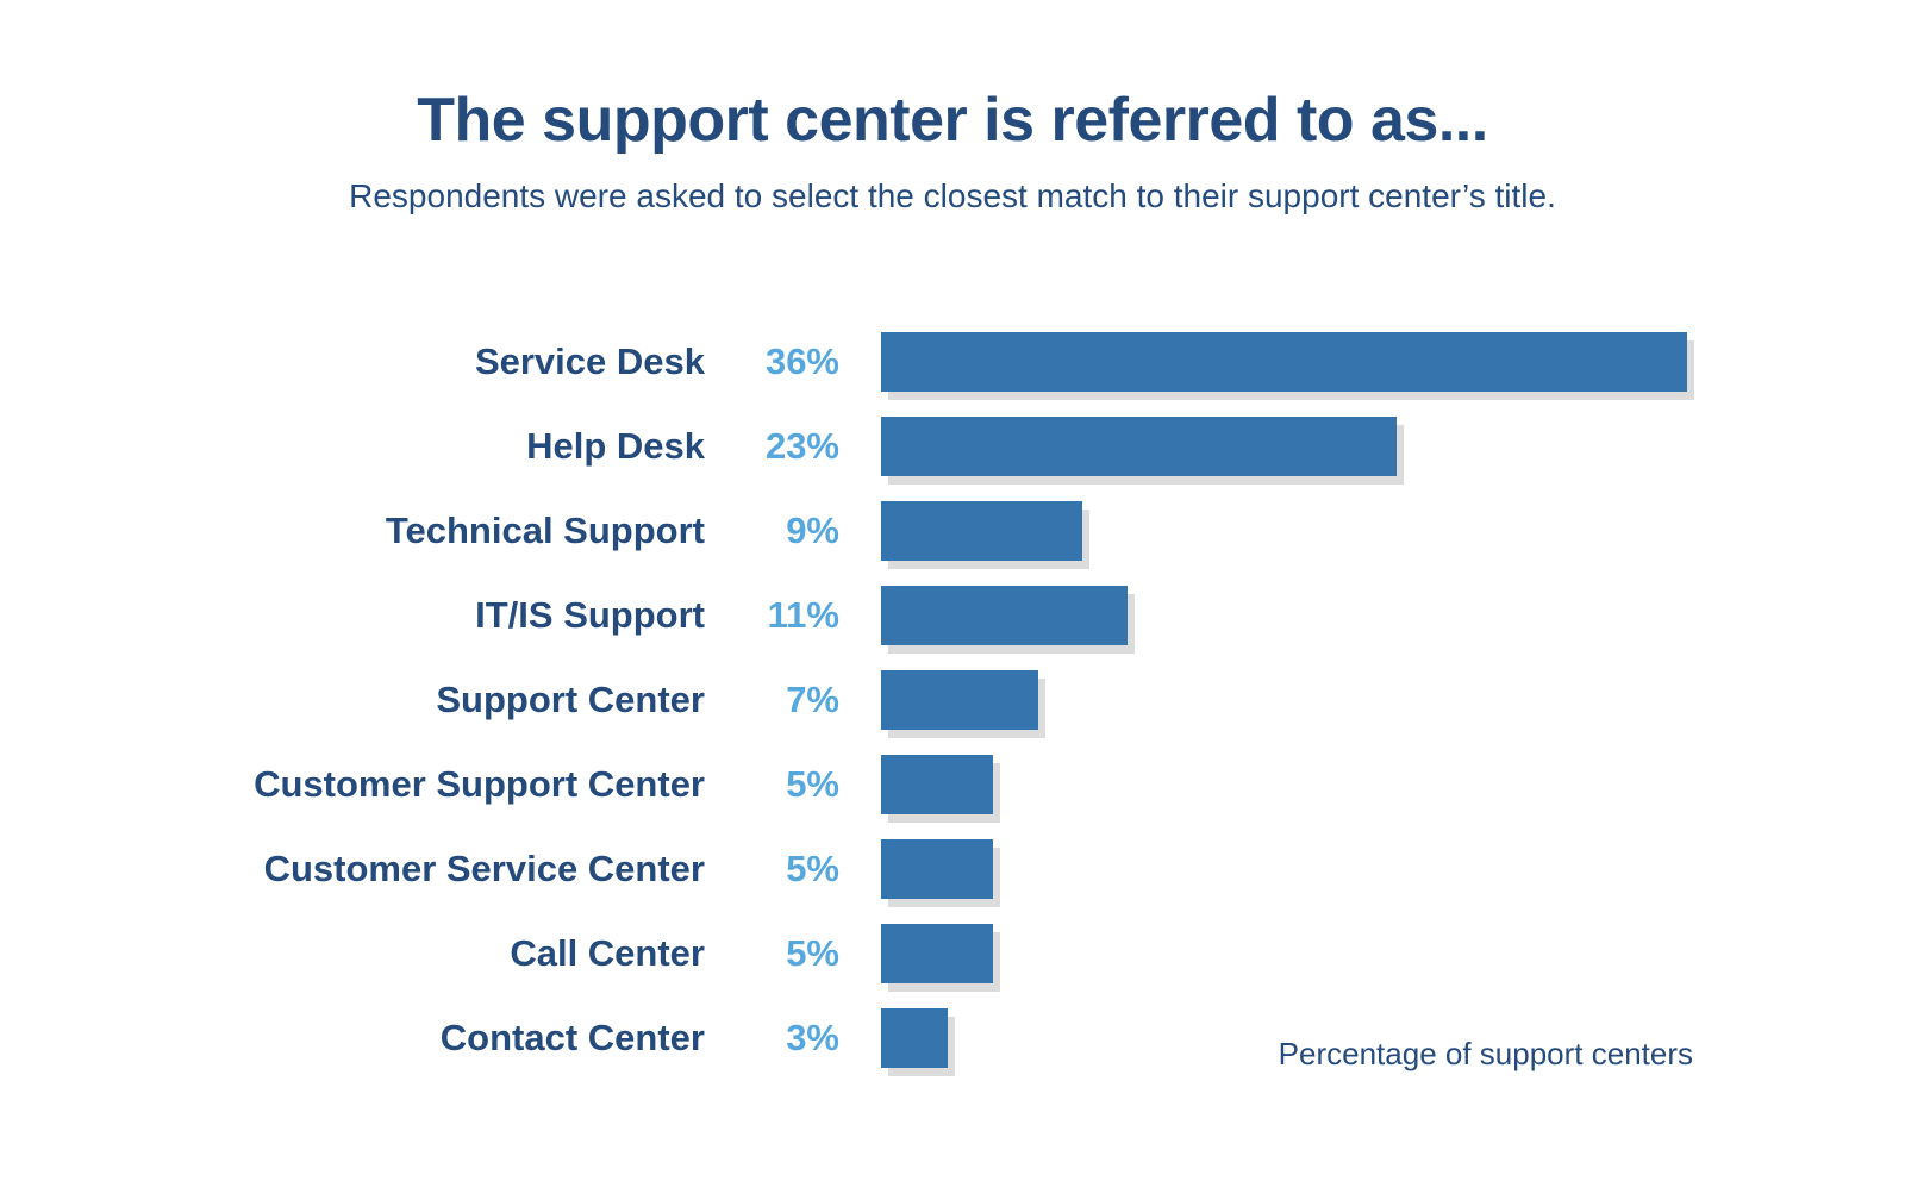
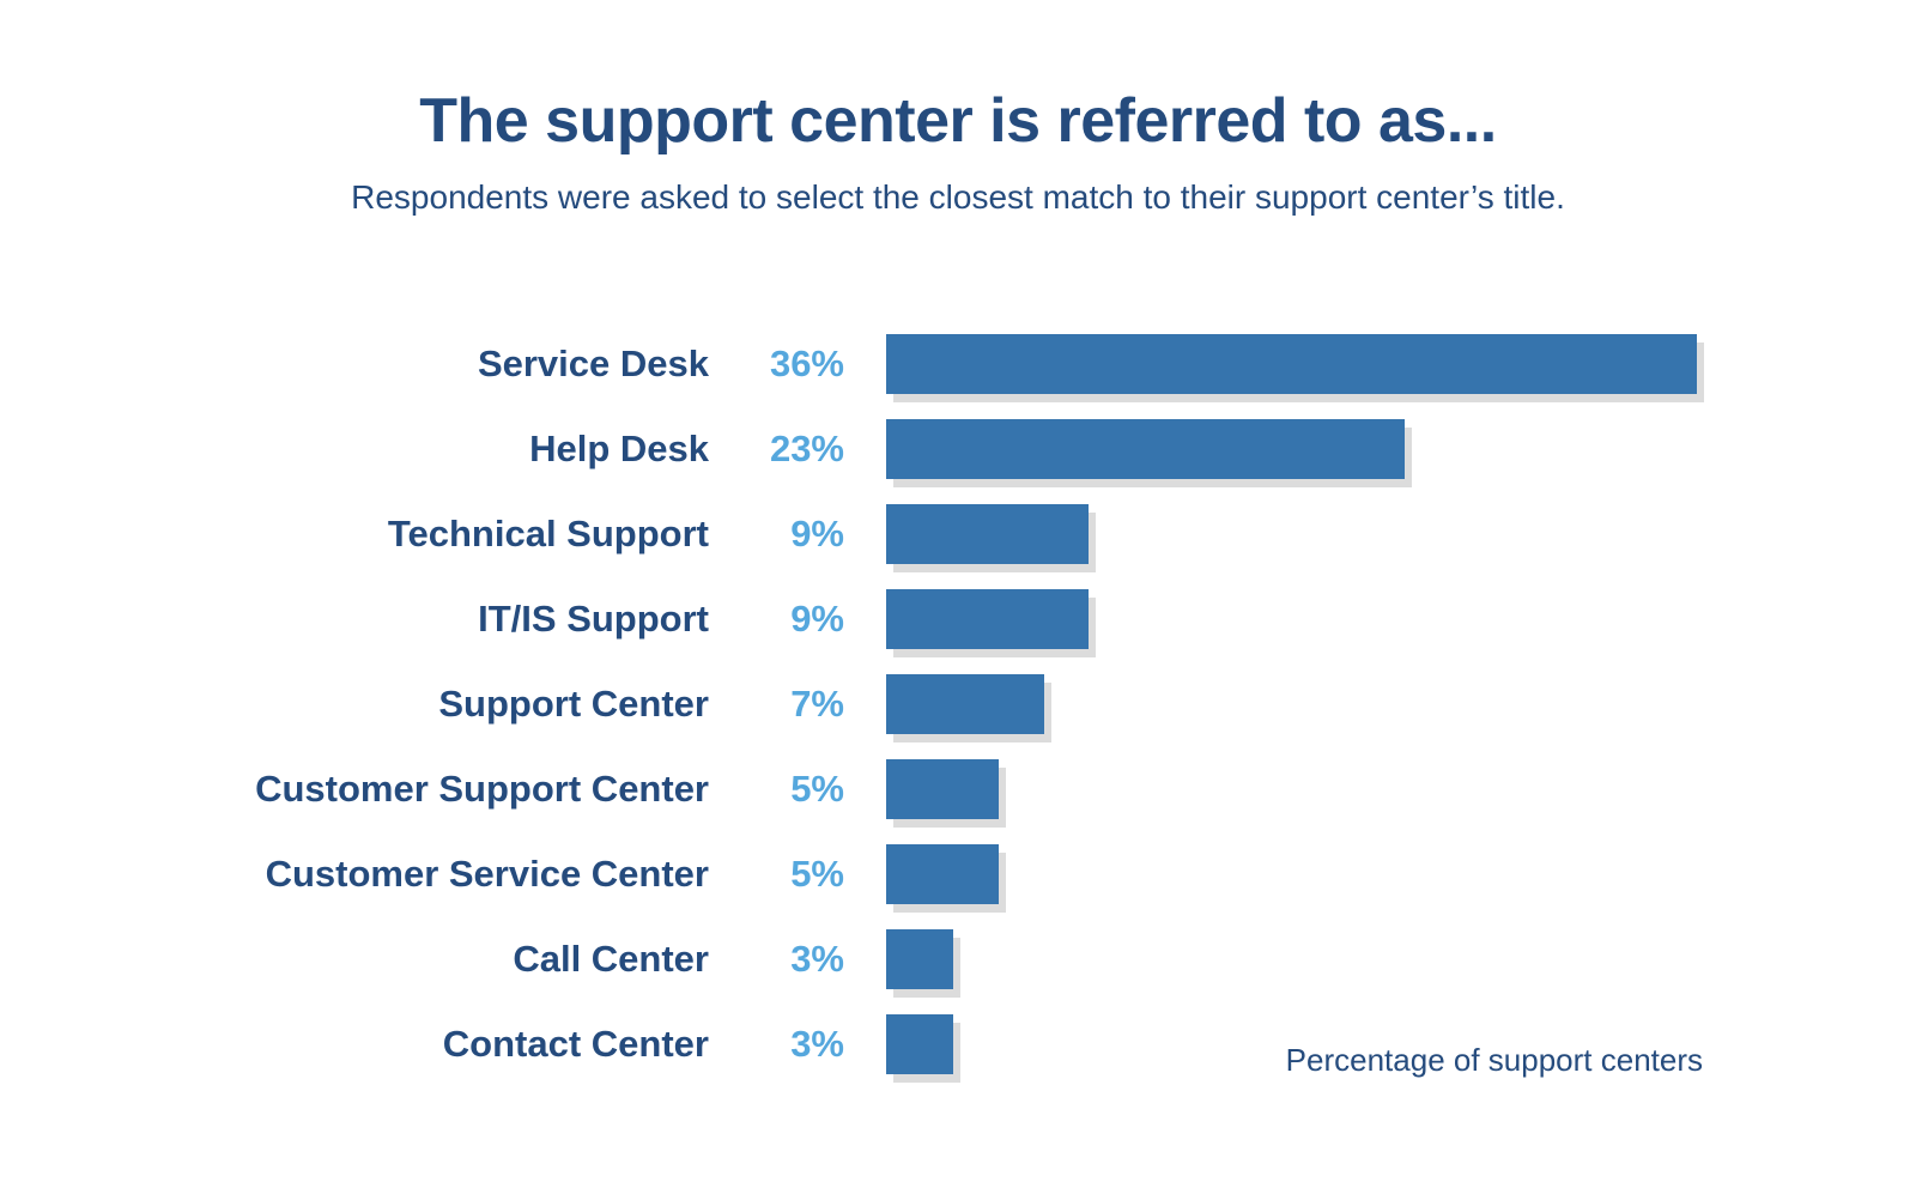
IT/IS Support: 11% -> 9%
Call Center: 5% -> 3%
